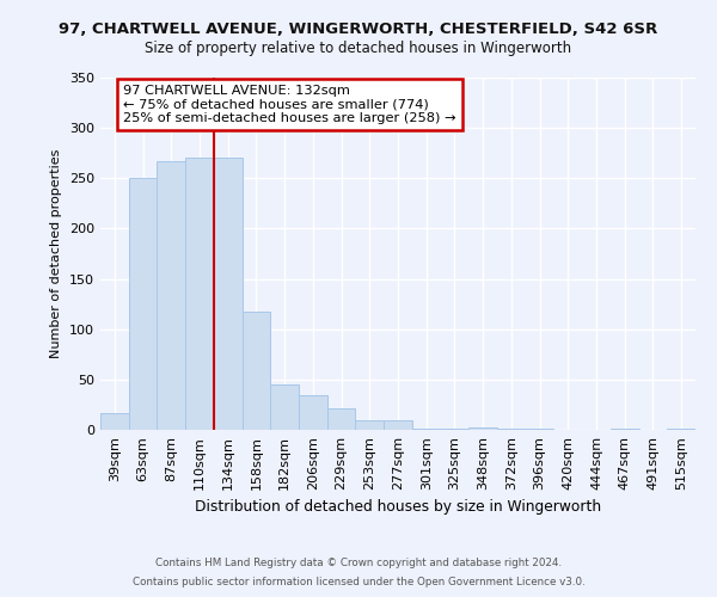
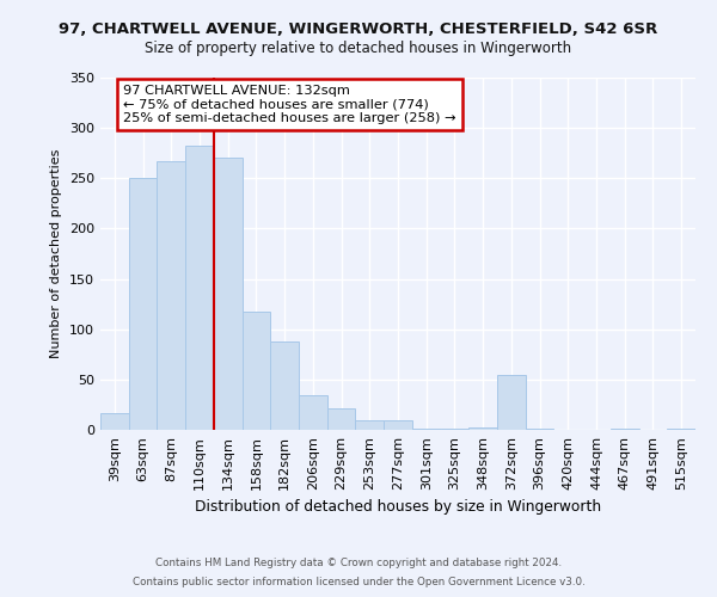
110sqm: 271 -> 282
182sqm: 45 -> 88
372sqm: 1 -> 54
